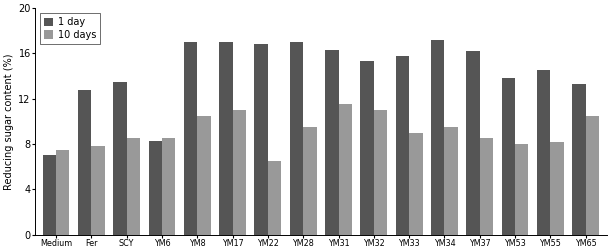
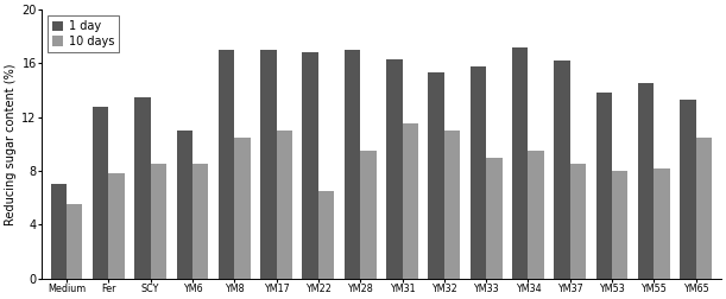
10 days/Medium: 7.5 -> 5.5
1 day/YM6: 8.3 -> 11.0
